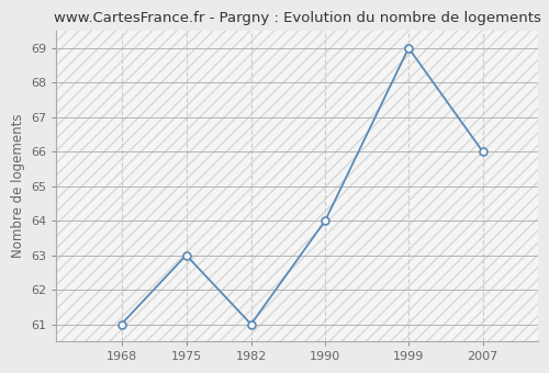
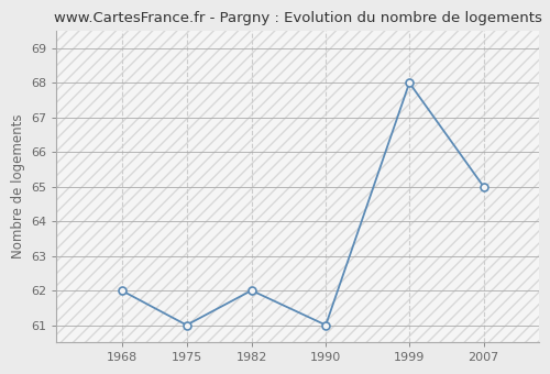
1968: 61 -> 62
1975: 63 -> 61
1982: 61 -> 62
1990: 64 -> 61
1999: 69 -> 68
2007: 66 -> 65
